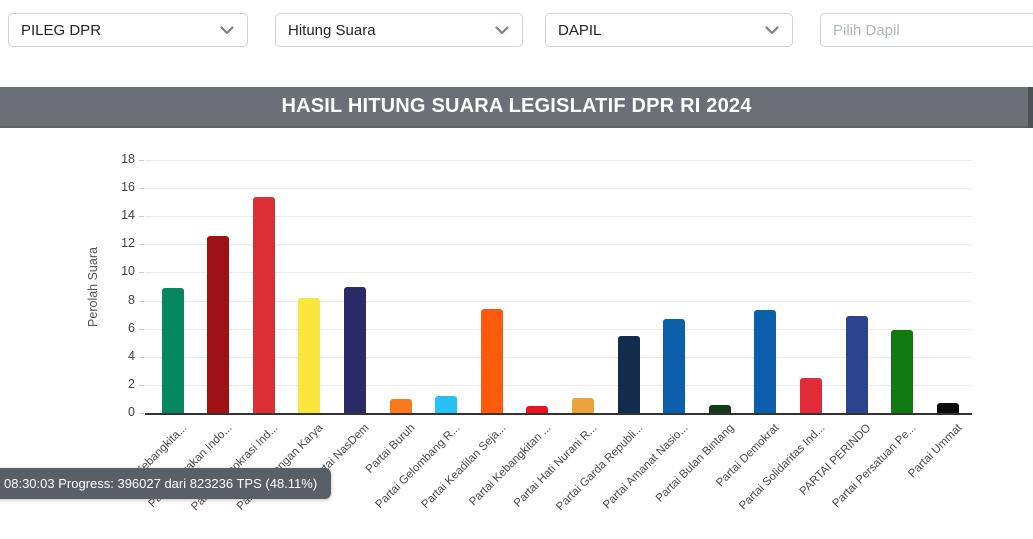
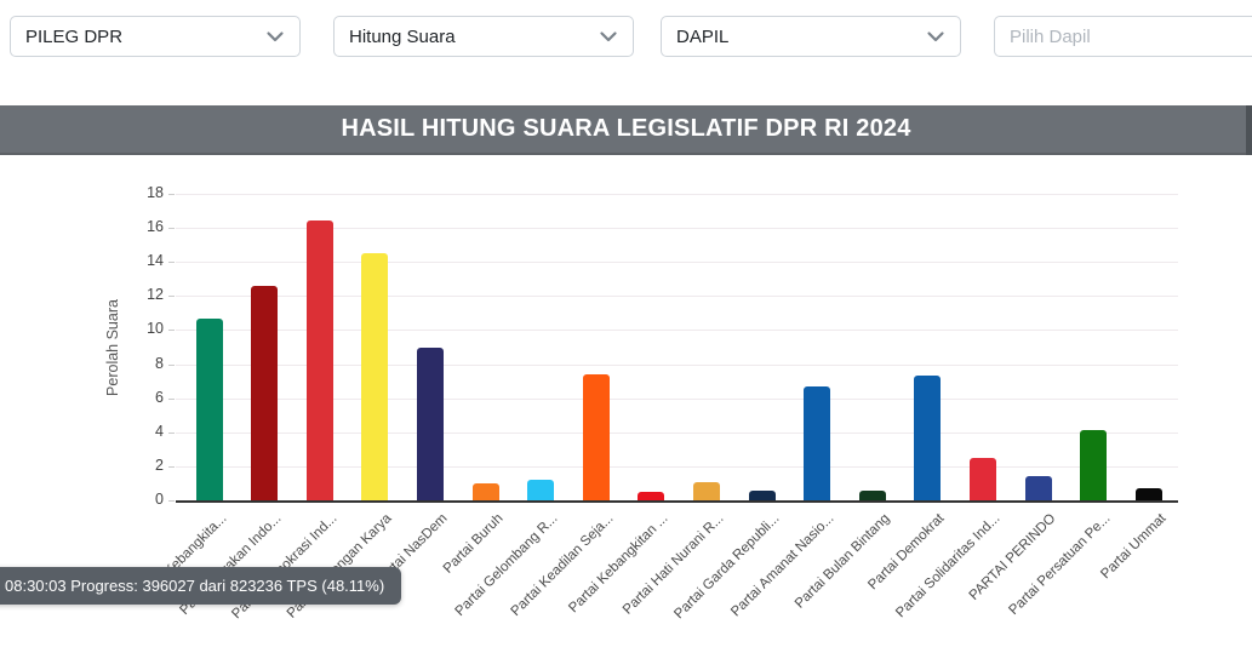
Partai Kebangkita...: 8.9 -> 10.7
Partai Demokrasi Ind...: 15.4 -> 16.4
Partai Golongan Karya: 8.2 -> 14.5
Partai Garda Republi...: 5.5 -> 0.6
PARTAI PERINDO: 6.9 -> 1.4
Partai Persatuan Pe...: 5.9 -> 4.1
